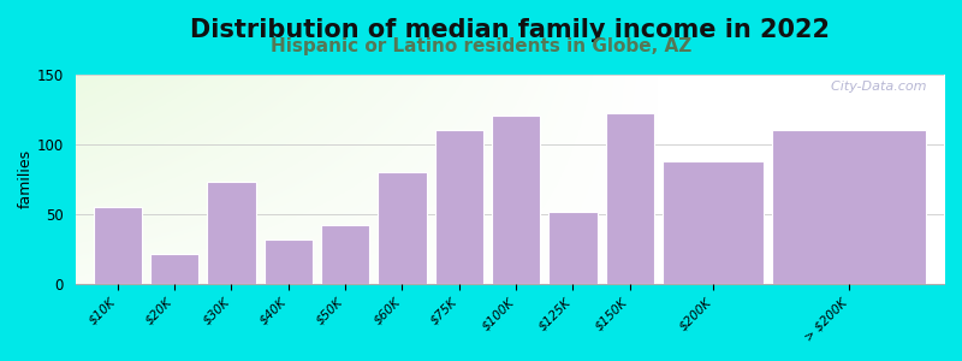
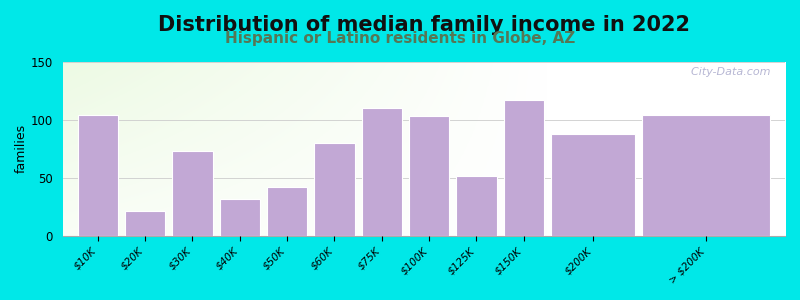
$10K: 55 -> 104
$100K: 120 -> 103
$150K: 122 -> 117
> $200K: 110 -> 104
